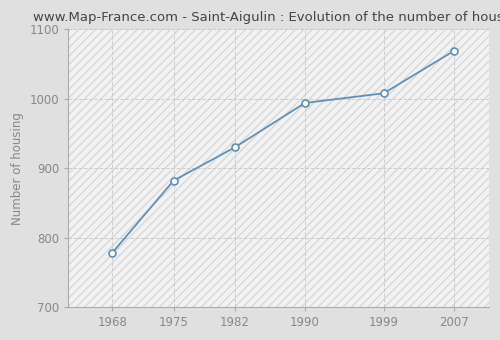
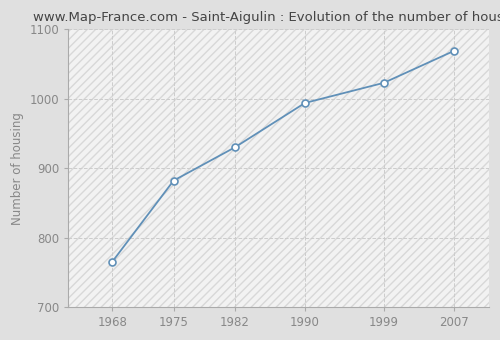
1968: 778 -> 765
1999: 1008 -> 1023
